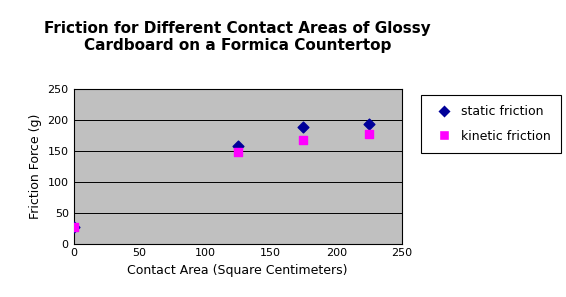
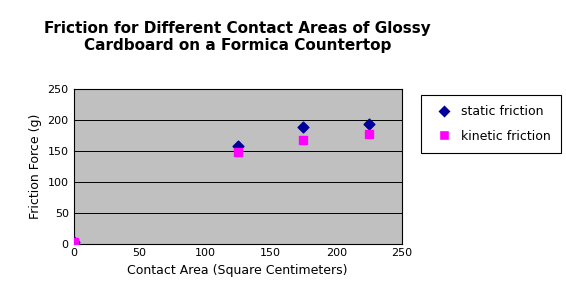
static friction/0: 26 -> 2
kinetic friction/0: 26 -> 2
